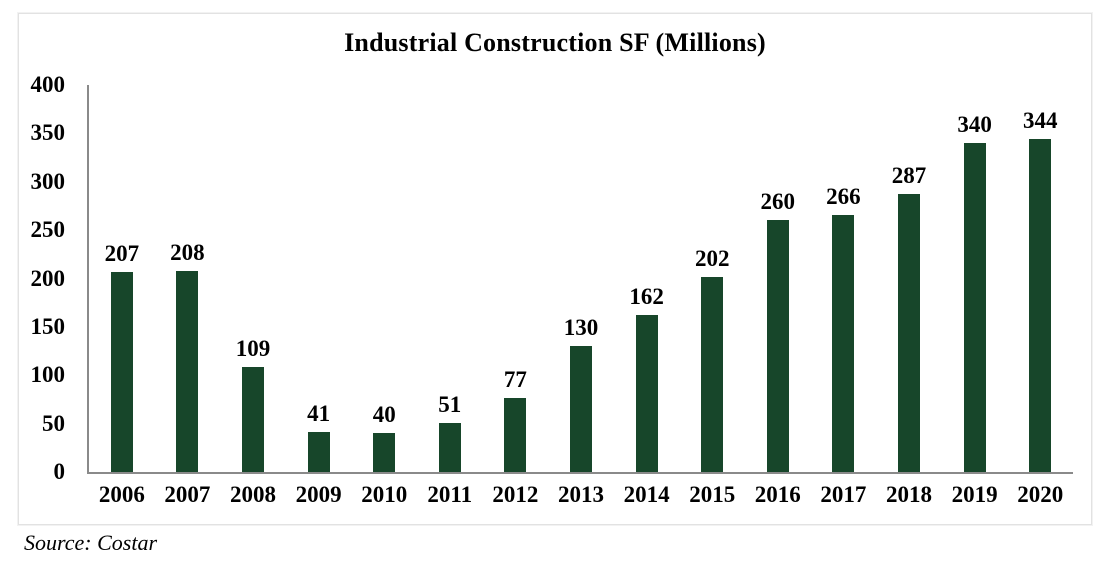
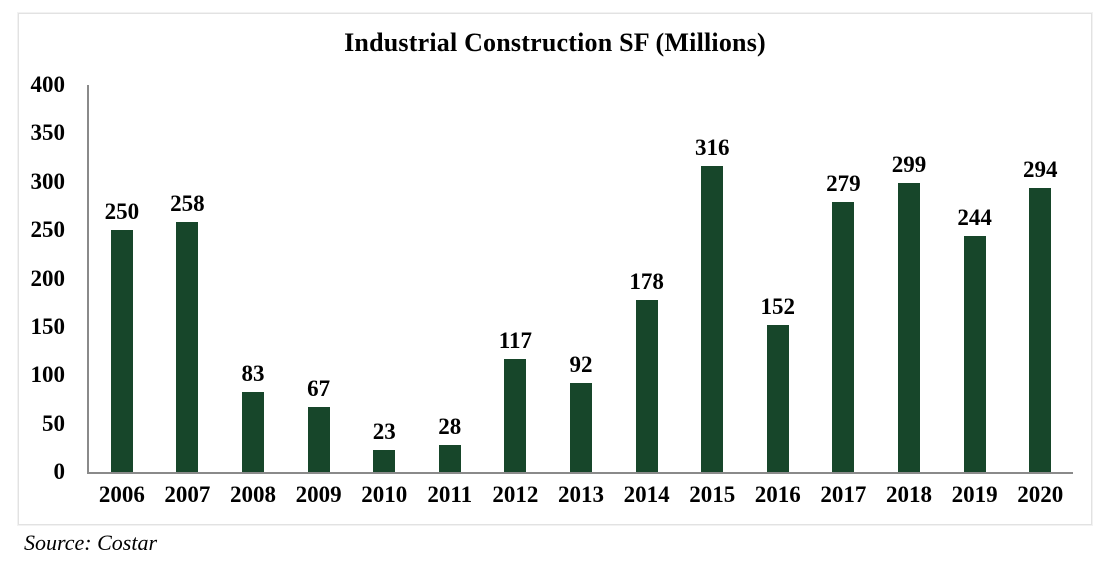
2006: 207 -> 250
2007: 208 -> 258
2008: 109 -> 83
2009: 41 -> 67
2010: 40 -> 23
2011: 51 -> 28
2012: 77 -> 117
2013: 130 -> 92
2014: 162 -> 178
2015: 202 -> 316
2016: 260 -> 152
2017: 266 -> 279
2018: 287 -> 299
2019: 340 -> 244
2020: 344 -> 294
